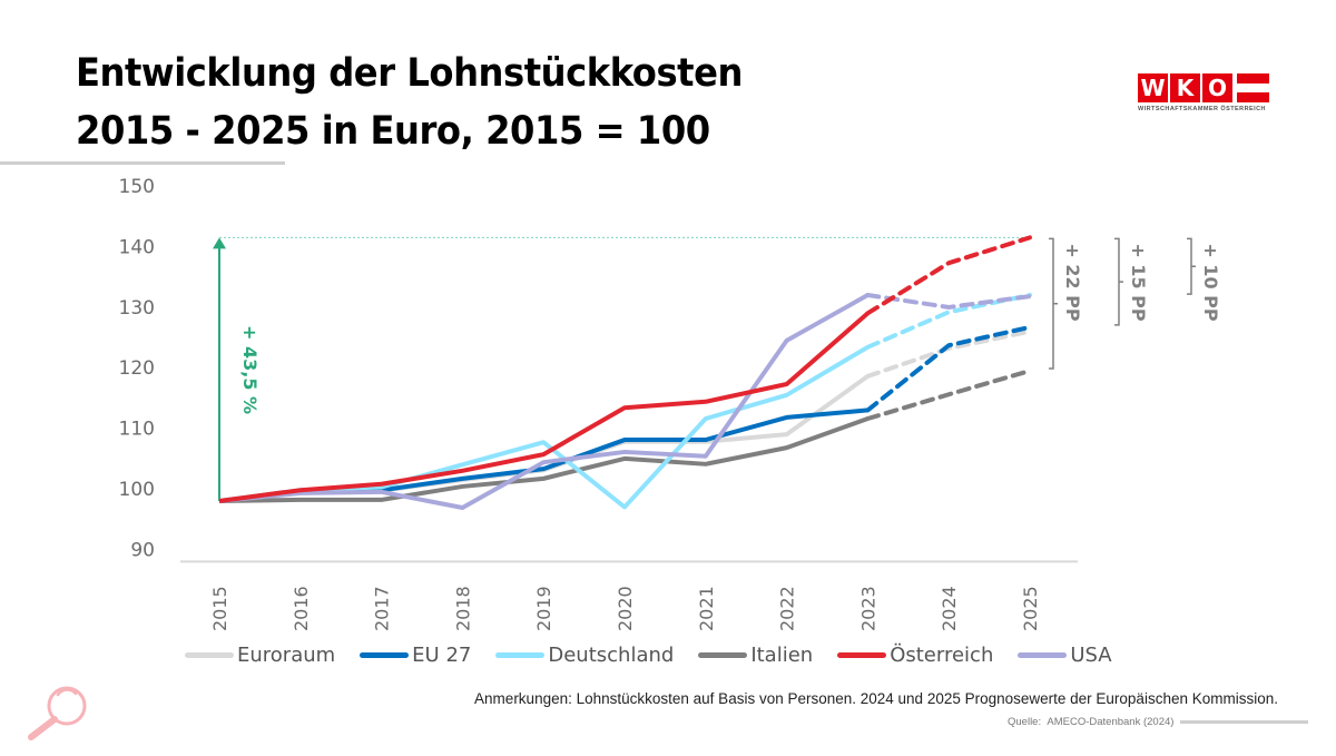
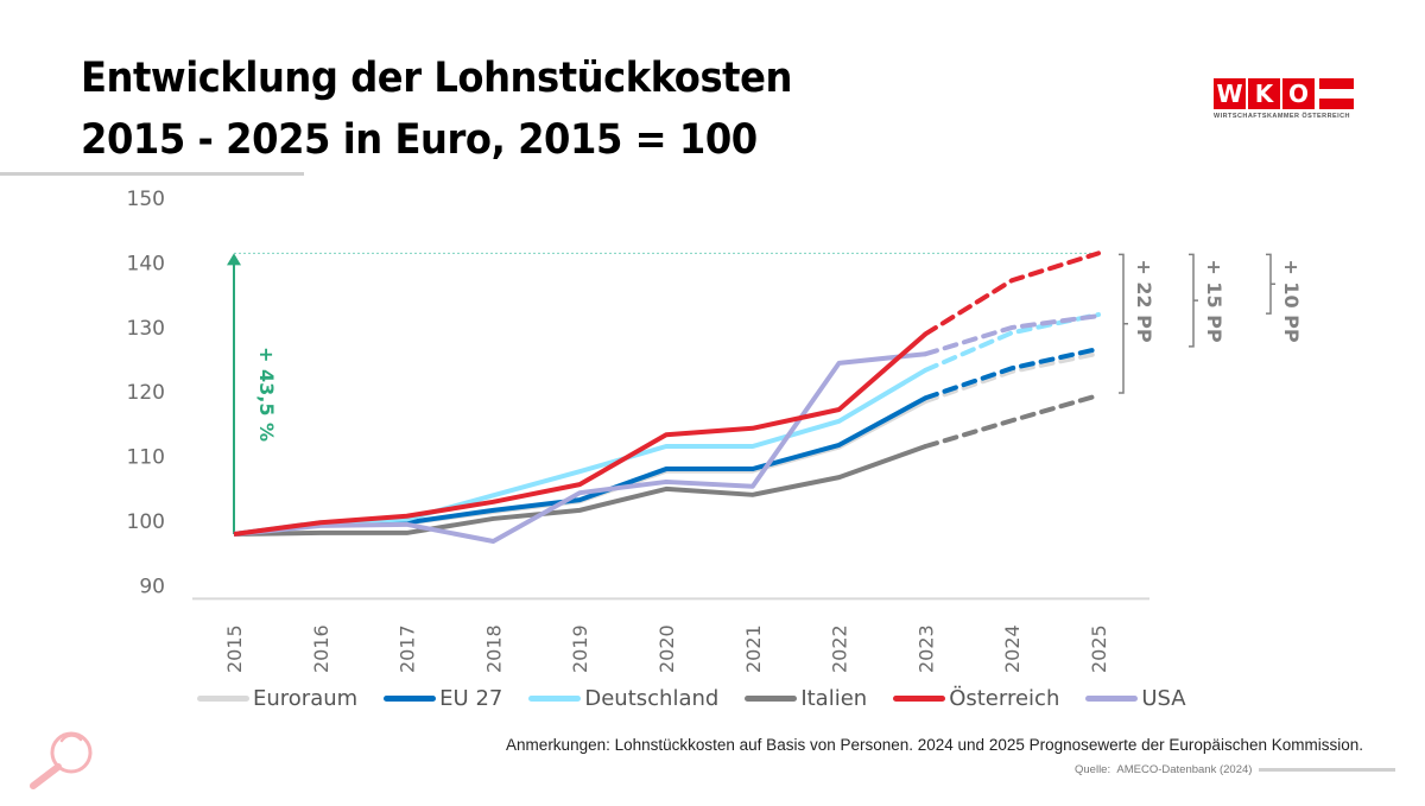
Deutschland/2020: 99 -> 114
Euroraum/2022: 111 -> 114
EU 27/2023: 115 -> 121
USA/2023: 134 -> 128
